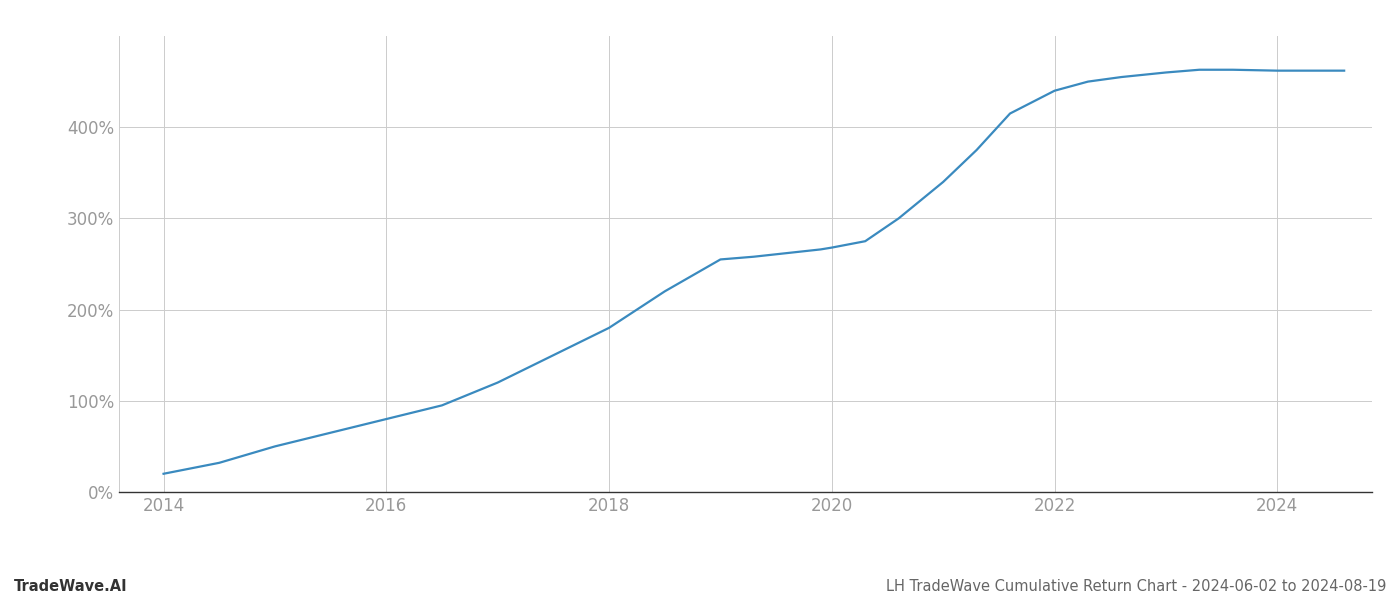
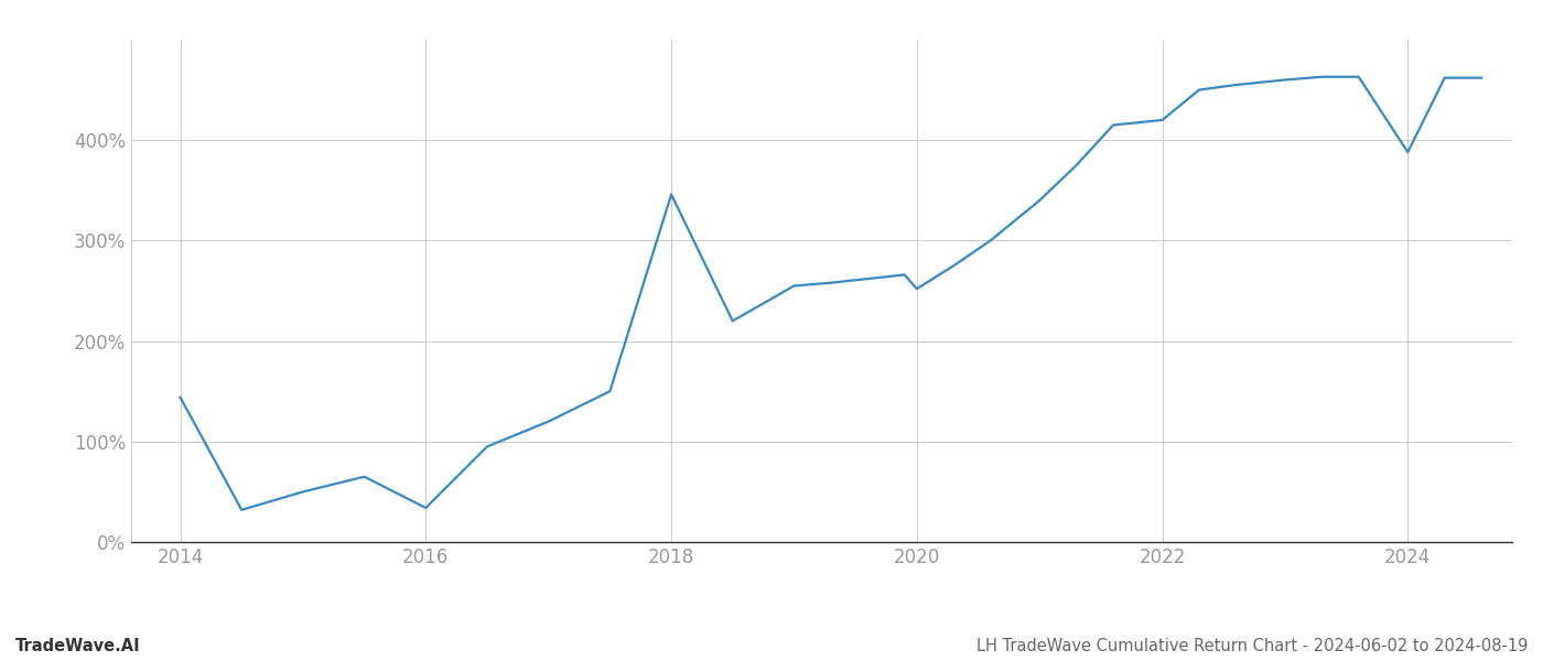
2014: 20% -> 144%
2016: 80% -> 34%
2018: 180% -> 346%
2020: 268% -> 252%
2022: 440% -> 420%
2024: 462% -> 388%
